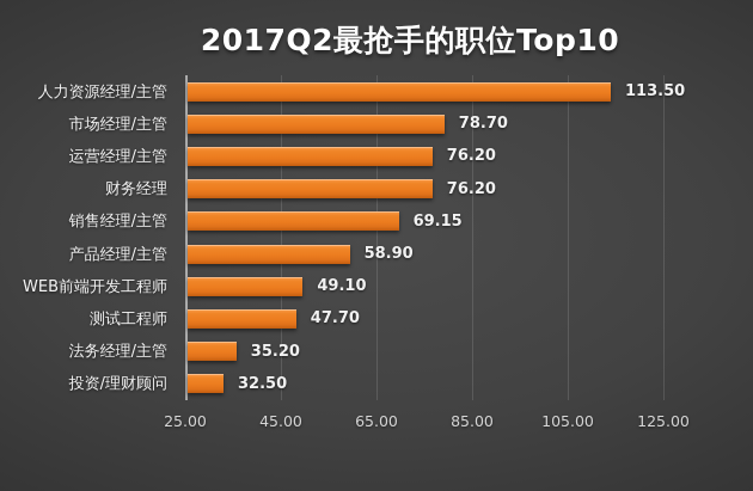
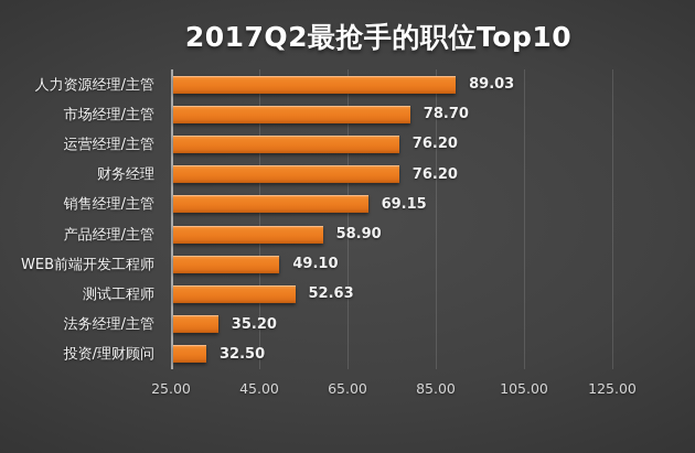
人力资源经理/主管: 113.50 -> 89.03
测试工程师: 47.70 -> 52.63
